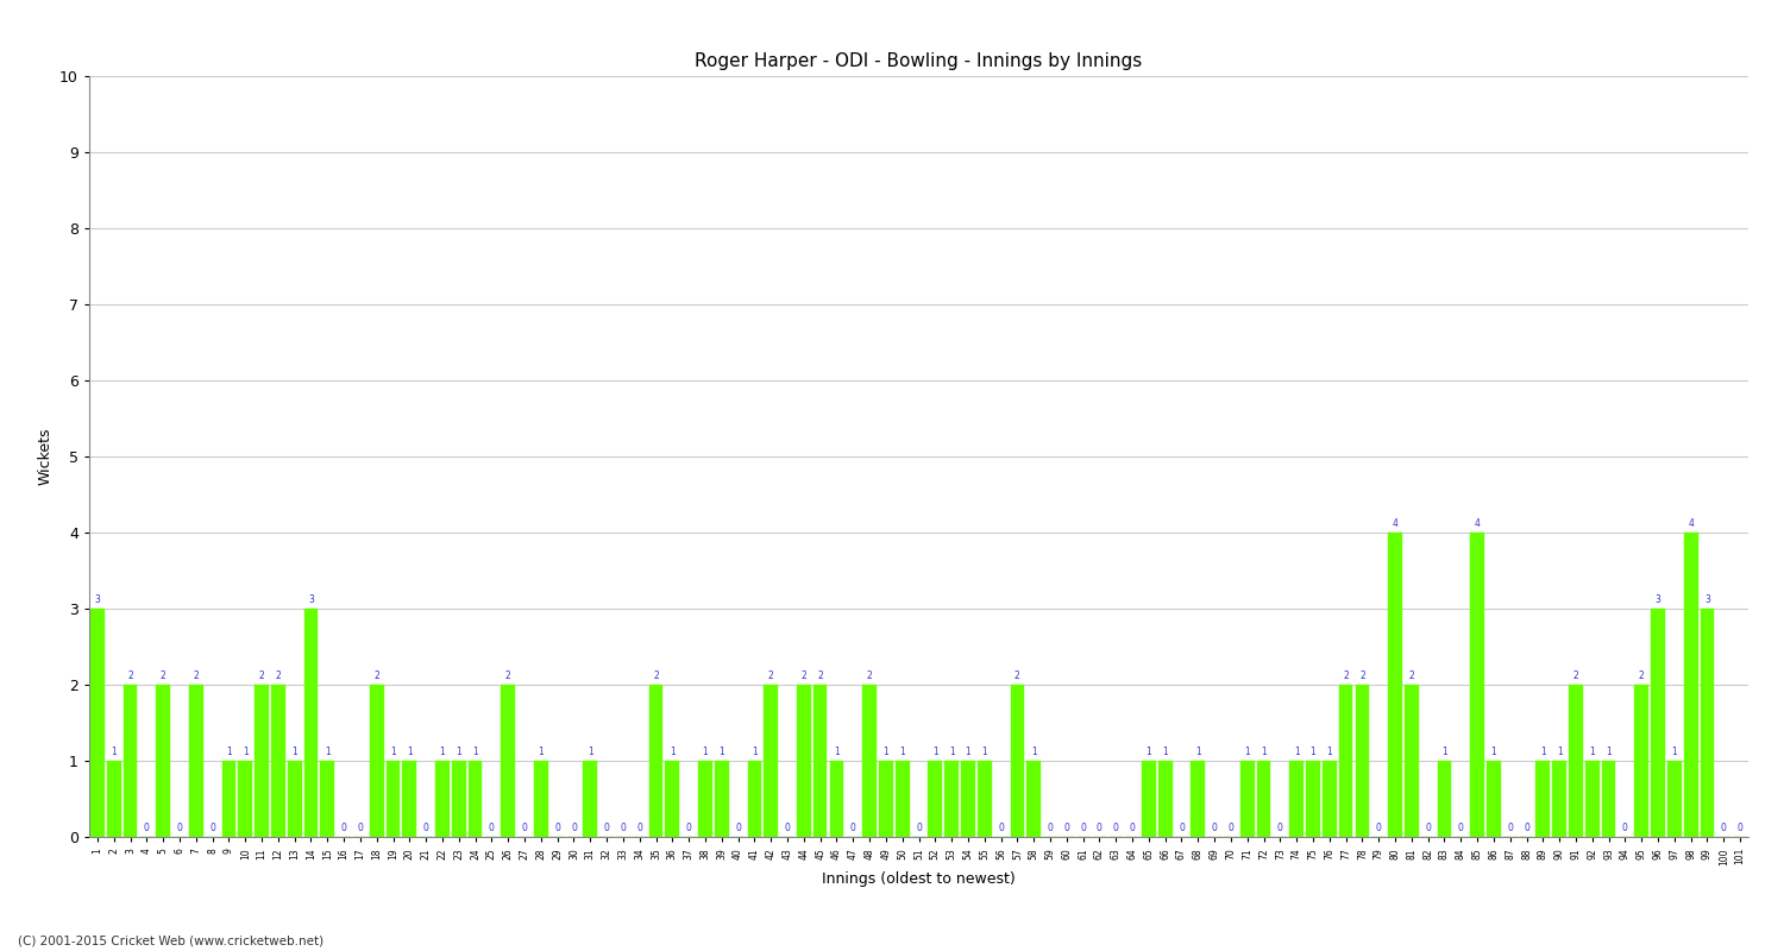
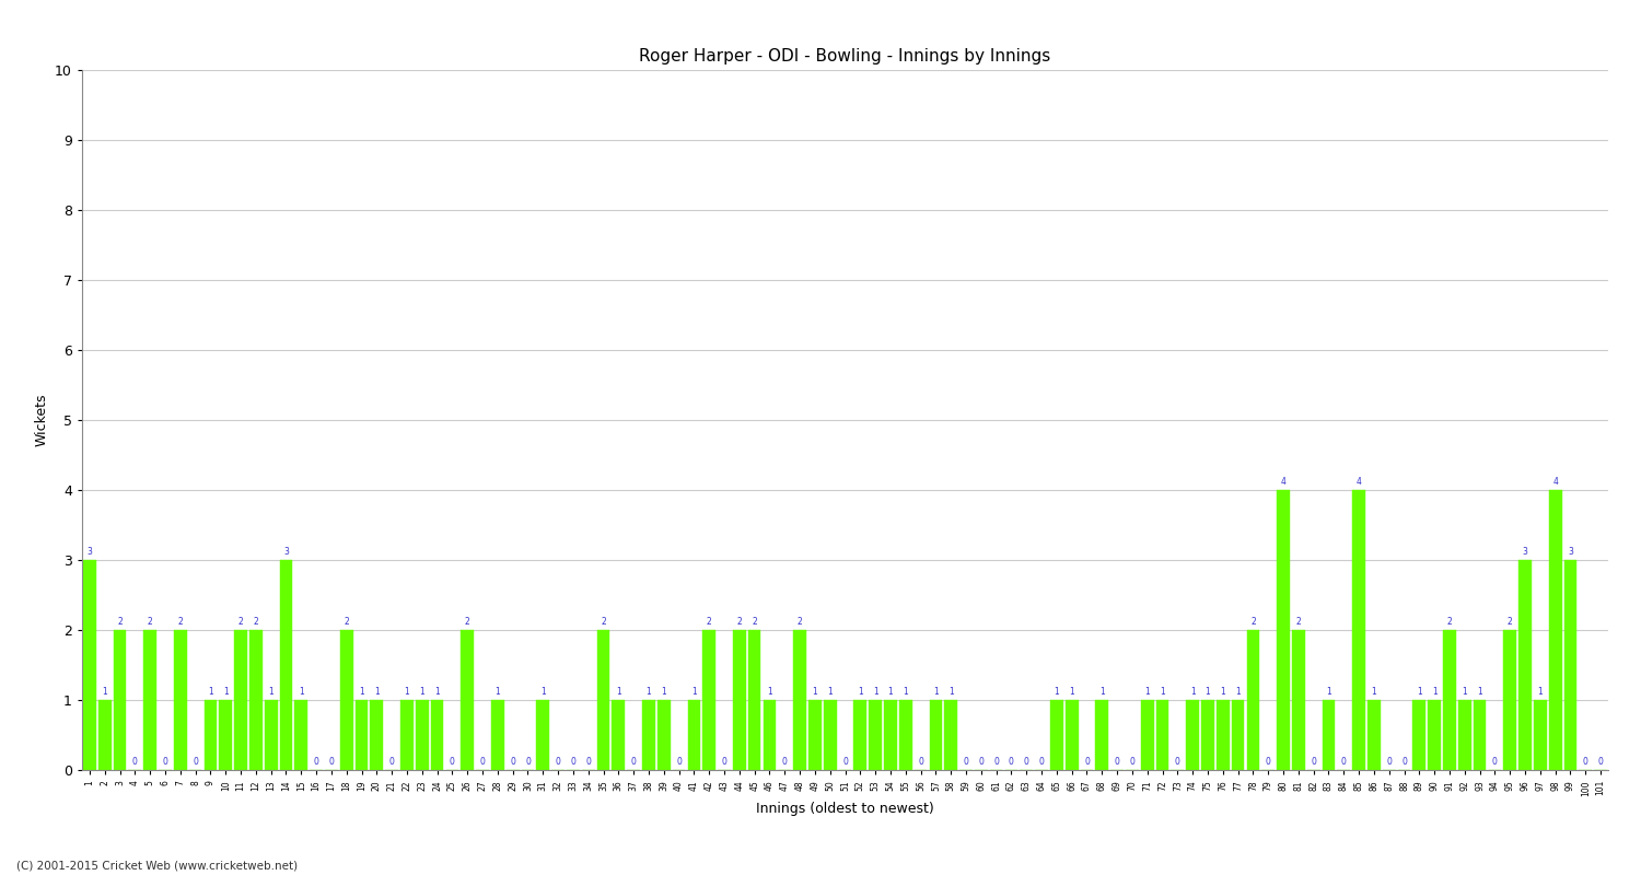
57: 2 -> 1
77: 2 -> 1
